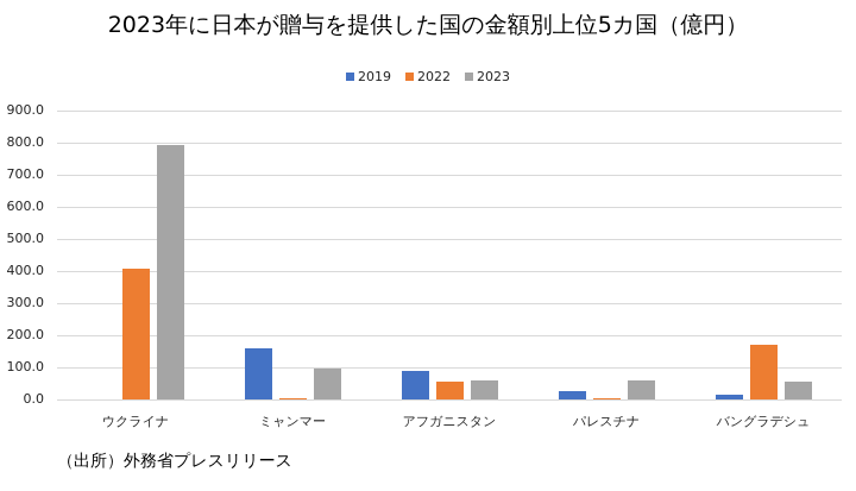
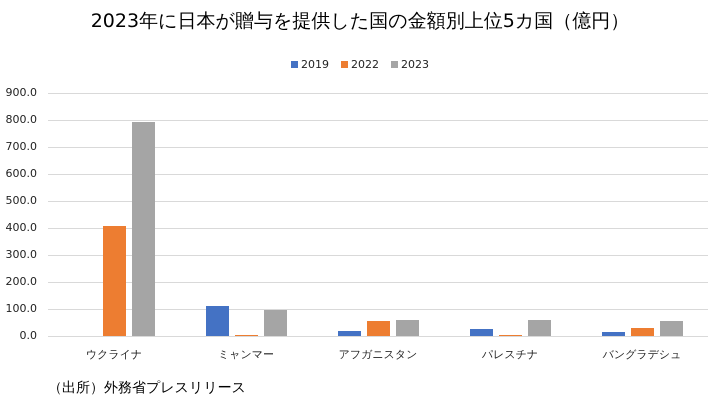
2019/ミャンマー: 160 -> 110
2019/アフガニスタン: 90 -> 20
2022/バングラデシュ: 170 -> 30
